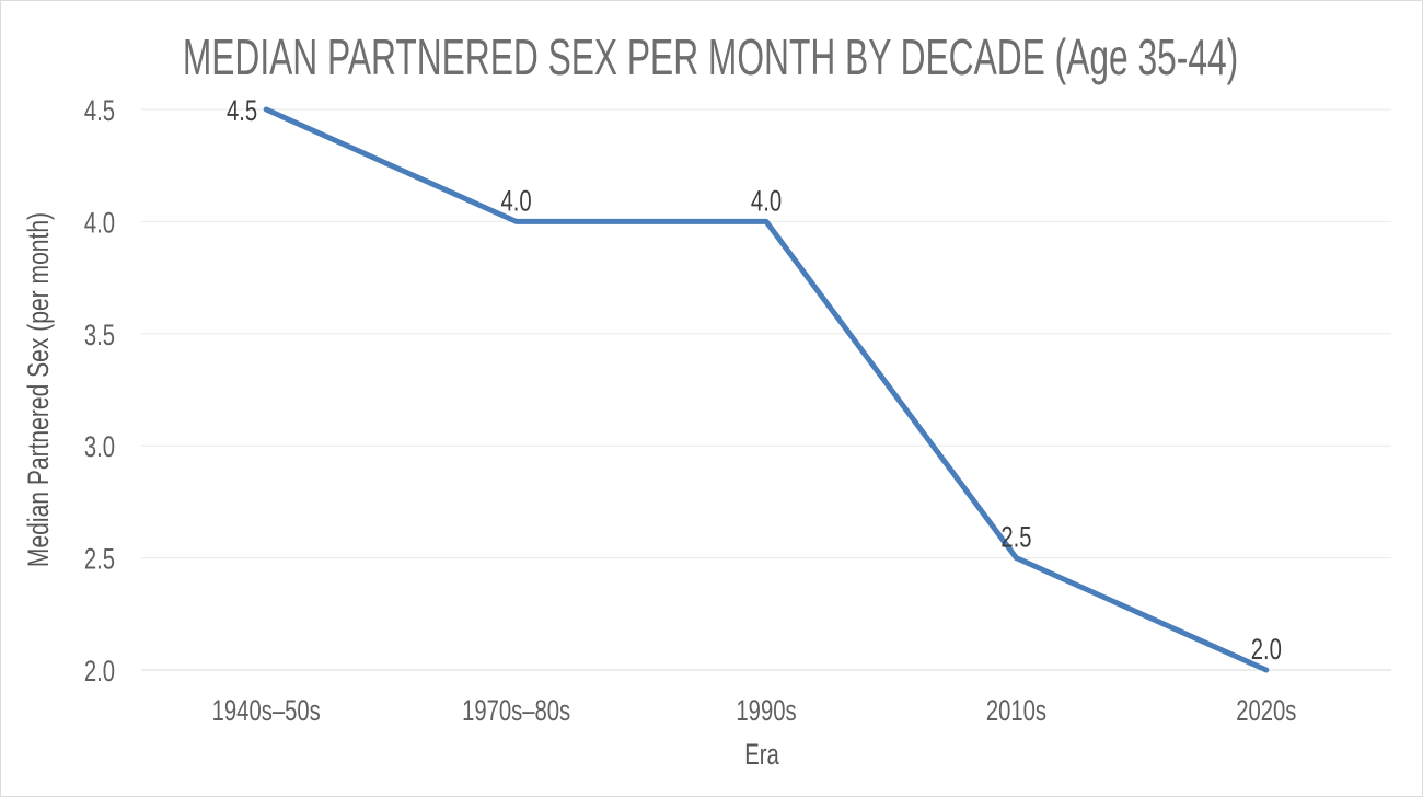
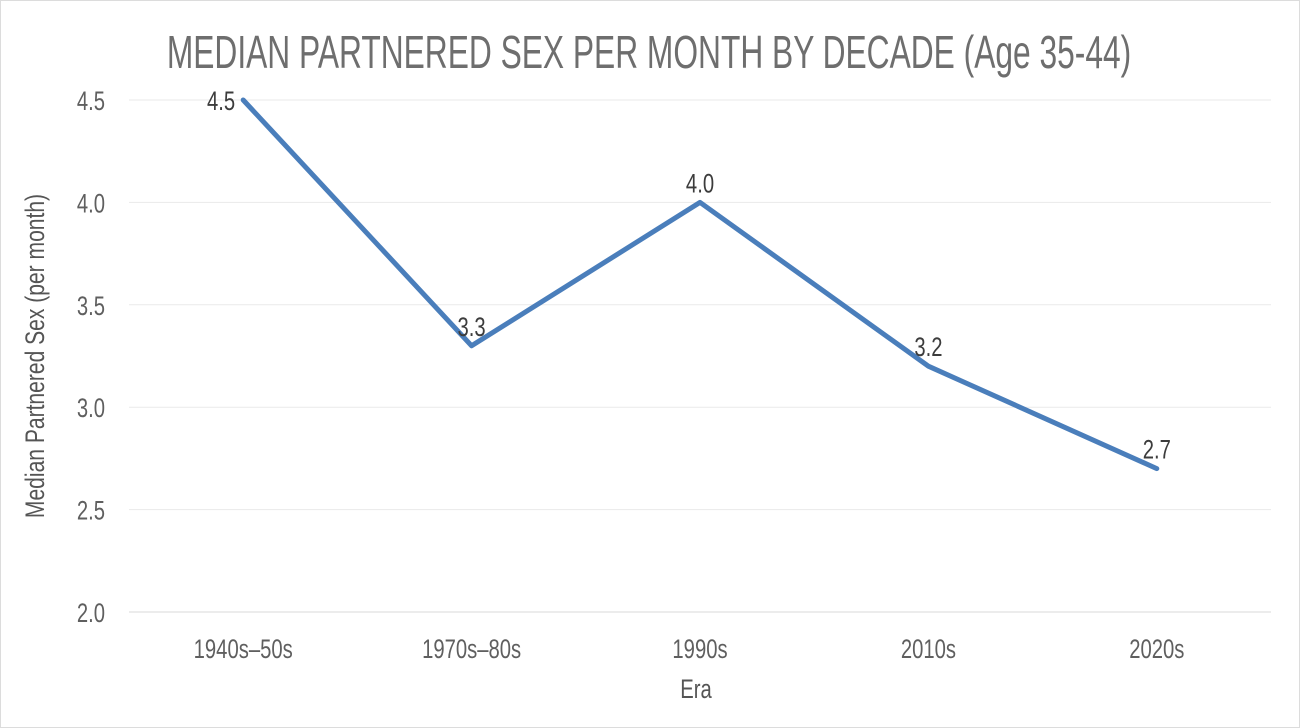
1970s–80s: 4.0 -> 3.3
2010s: 2.5 -> 3.2
2020s: 2.0 -> 2.7
